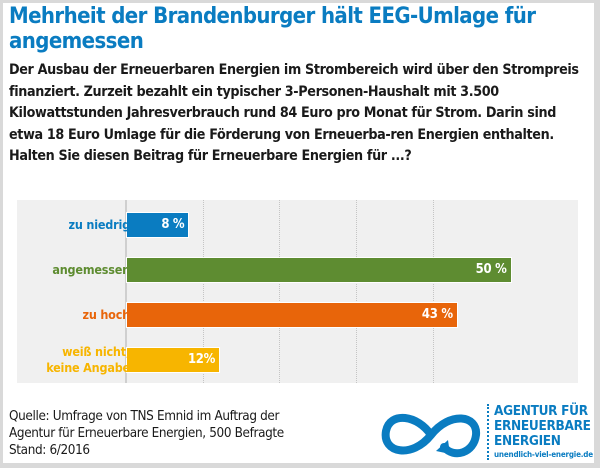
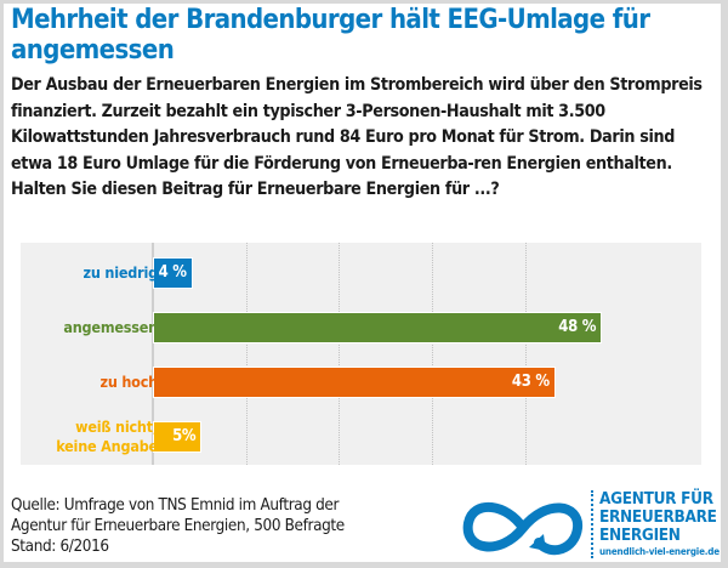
zu niedrig: 8 -> 4
angemessen: 50 -> 48
weiß nicht, keine Angabe: 12% -> 5%
